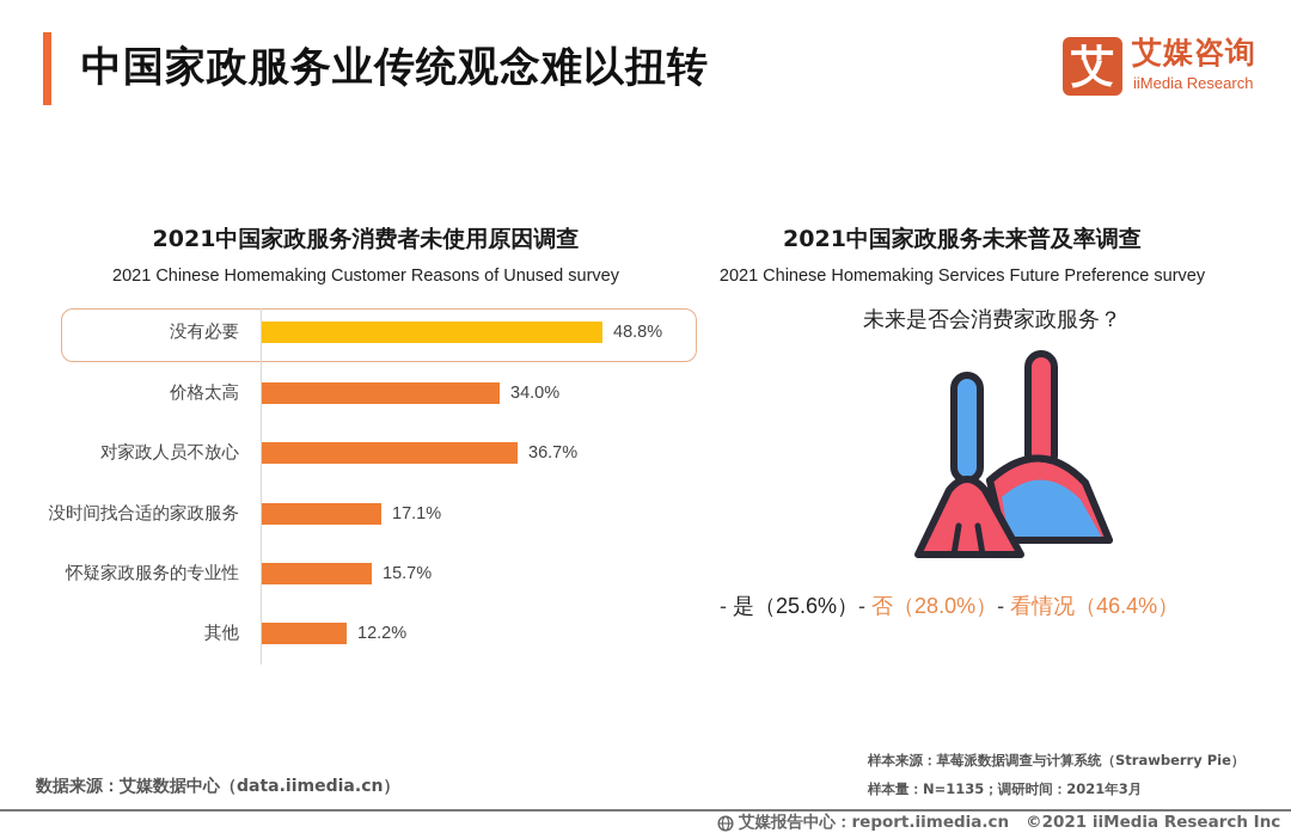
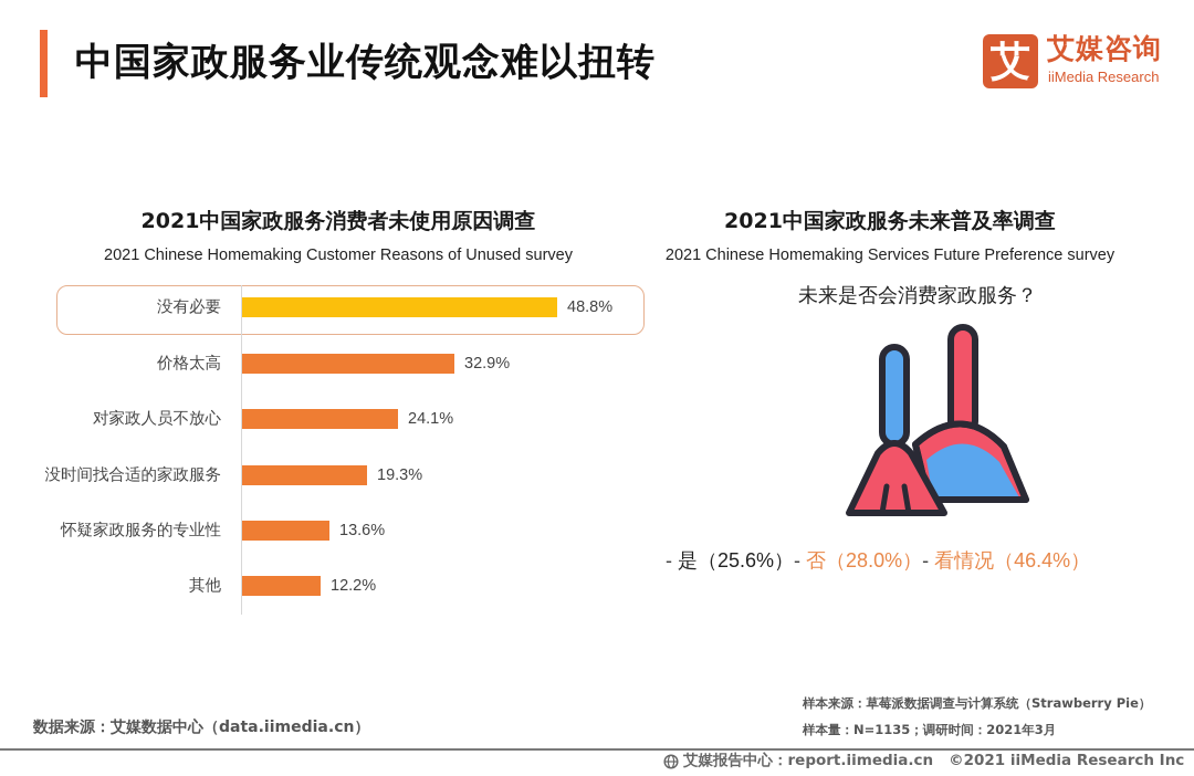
2021中国家政服务消费者未使用原因调查/价格太高: 34.0% -> 32.9%
2021中国家政服务消费者未使用原因调查/对家政人员不放心: 36.7% -> 24.1%
2021中国家政服务消费者未使用原因调查/没时间找合适的家政服务: 17.1% -> 19.3%
2021中国家政服务消费者未使用原因调查/怀疑家政服务的专业性: 15.7% -> 13.6%
